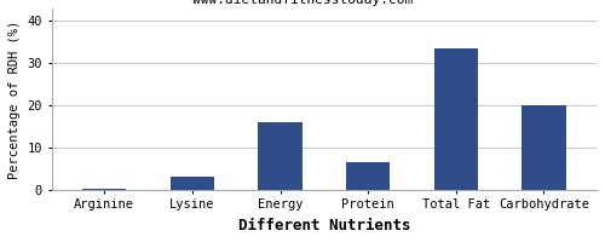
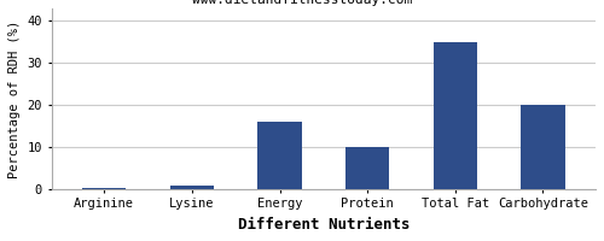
Lysine: 3.0 -> 0.8
Protein: 6.5 -> 10.0
Total Fat: 33.5 -> 35.0
